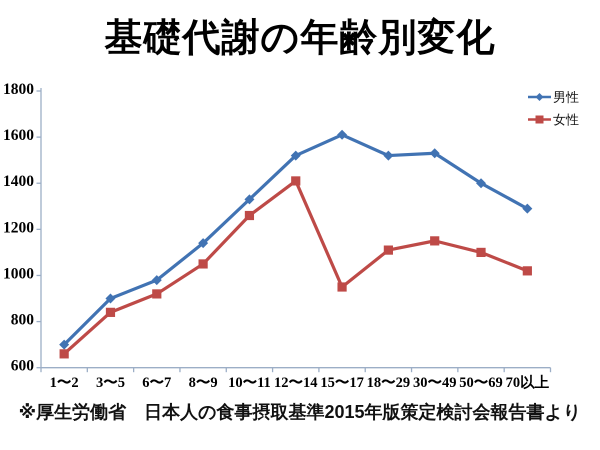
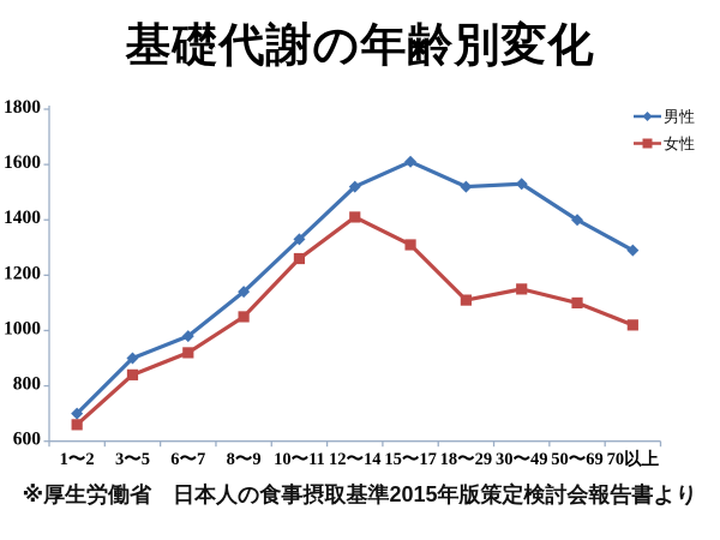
女性/15〜17: 950 -> 1310
